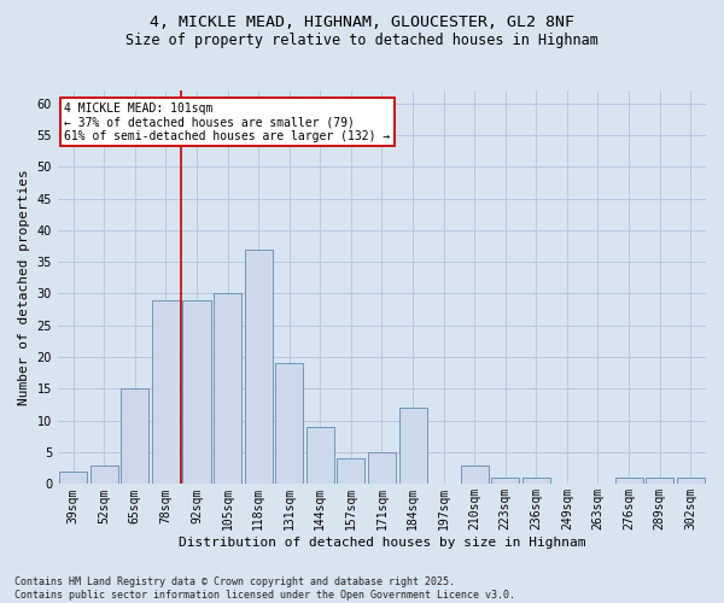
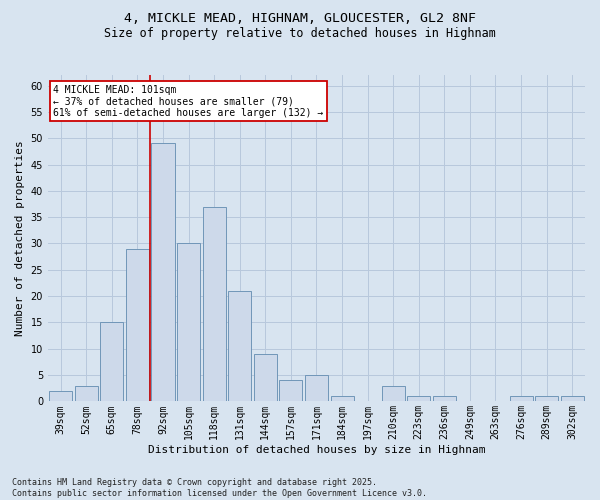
92sqm: 29 -> 49
131sqm: 19 -> 21
184sqm: 12 -> 1
